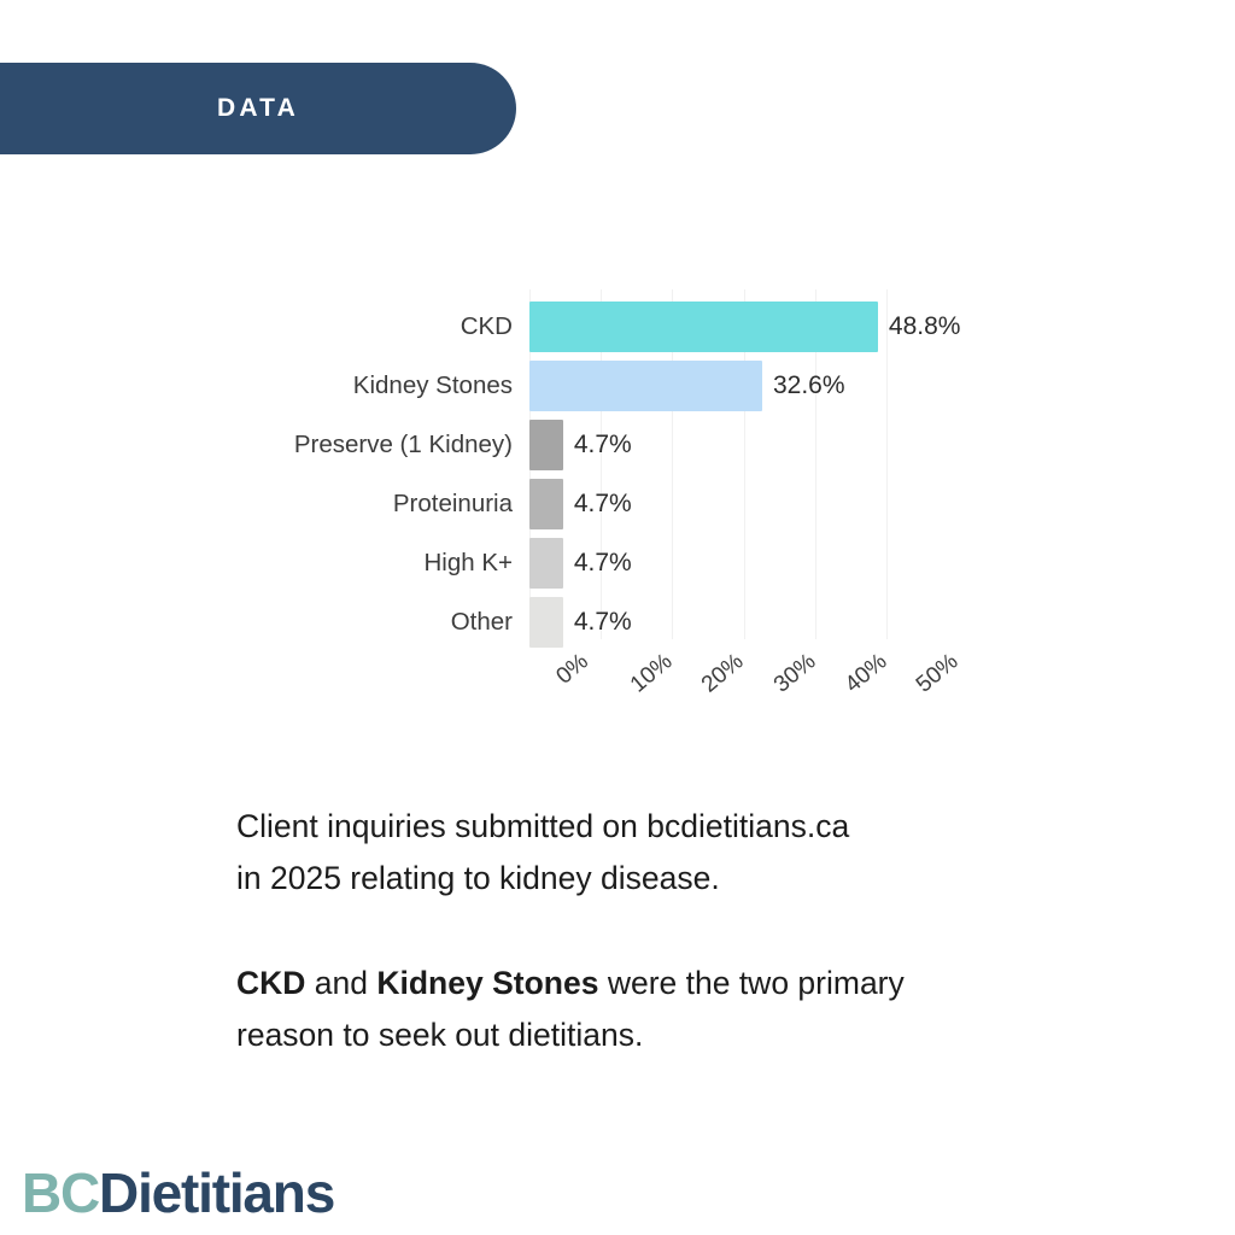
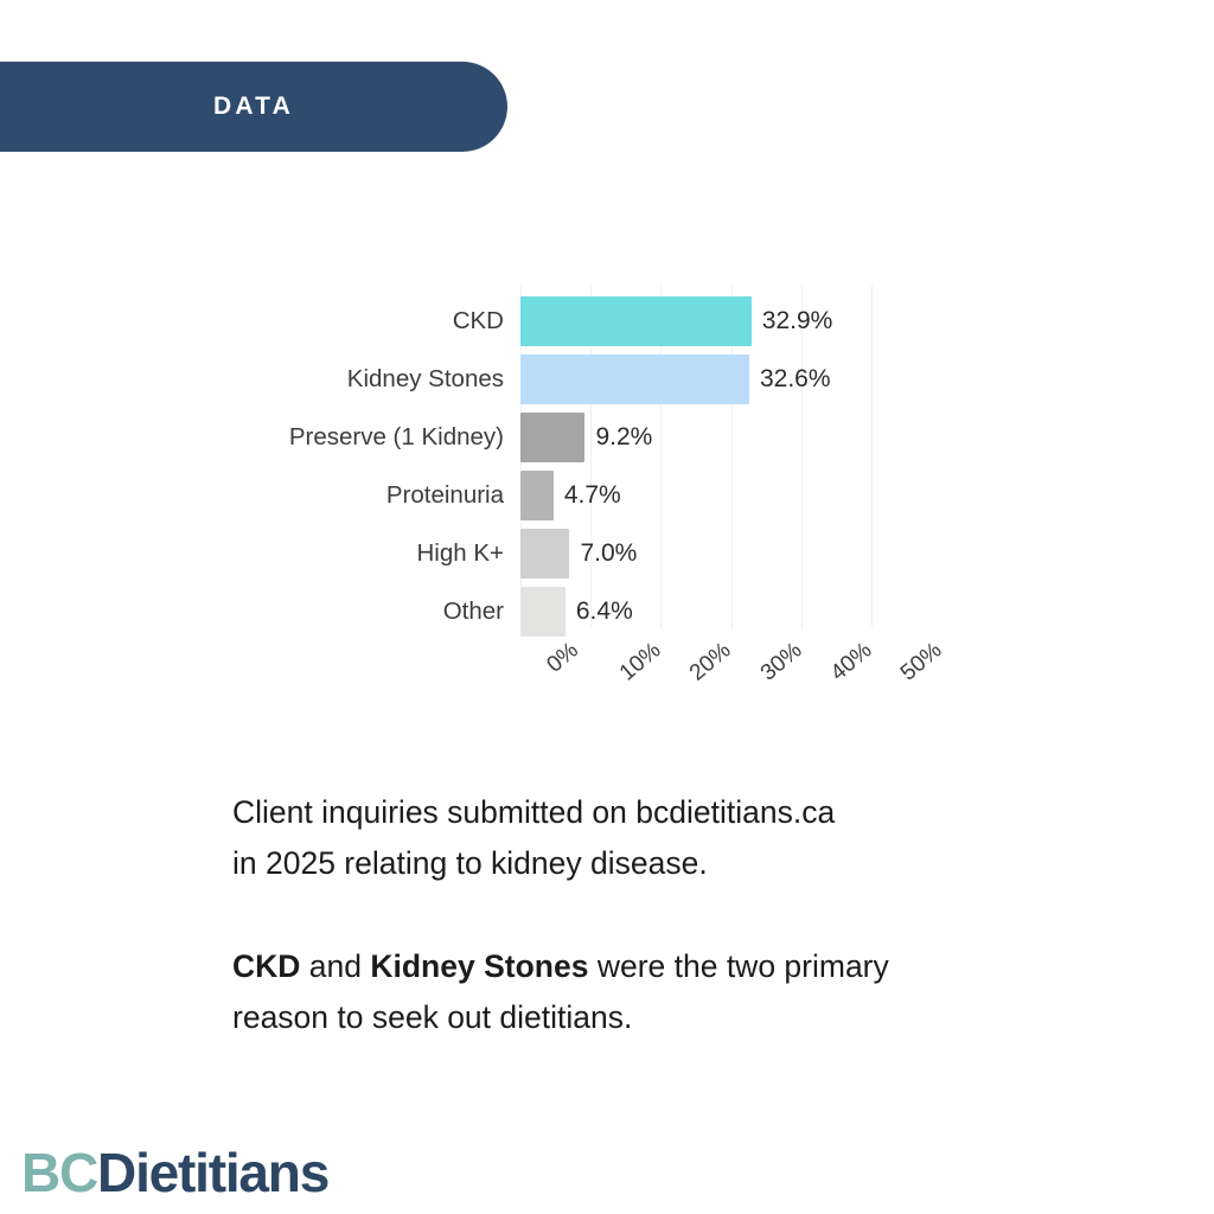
CKD: 48.8% -> 32.9%
Preserve (1 Kidney): 4.7% -> 9.2%
High K+: 4.7% -> 7.0%
Other: 4.7% -> 6.4%
